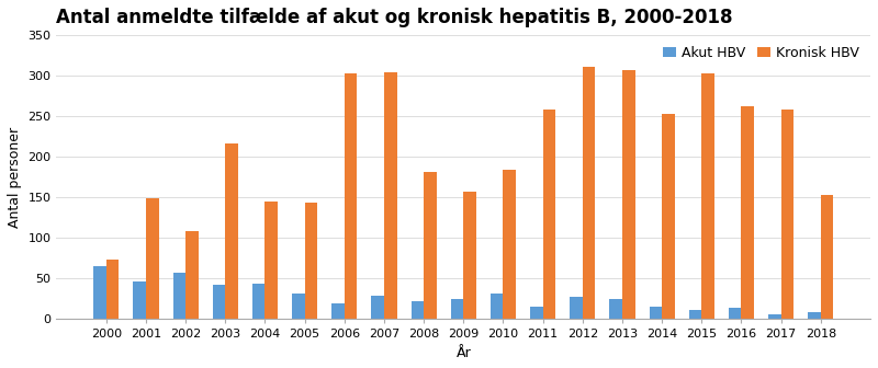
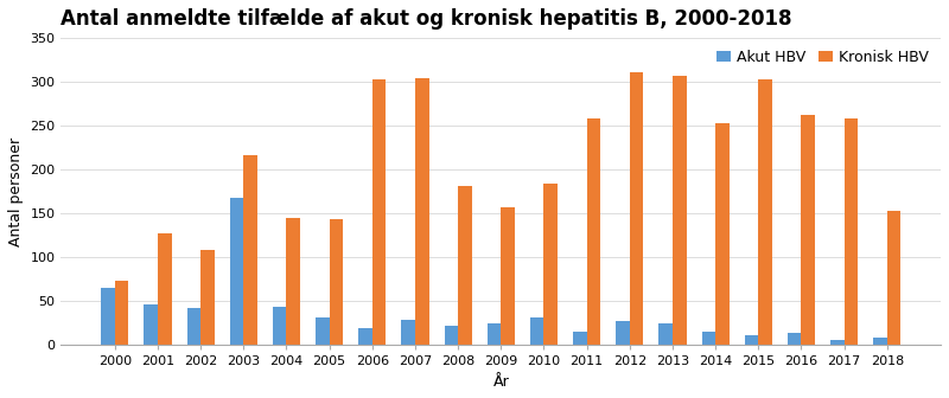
Kronisk HBV/2001: 149 -> 128
Akut HBV/2002: 57 -> 42
Akut HBV/2003: 42 -> 168
